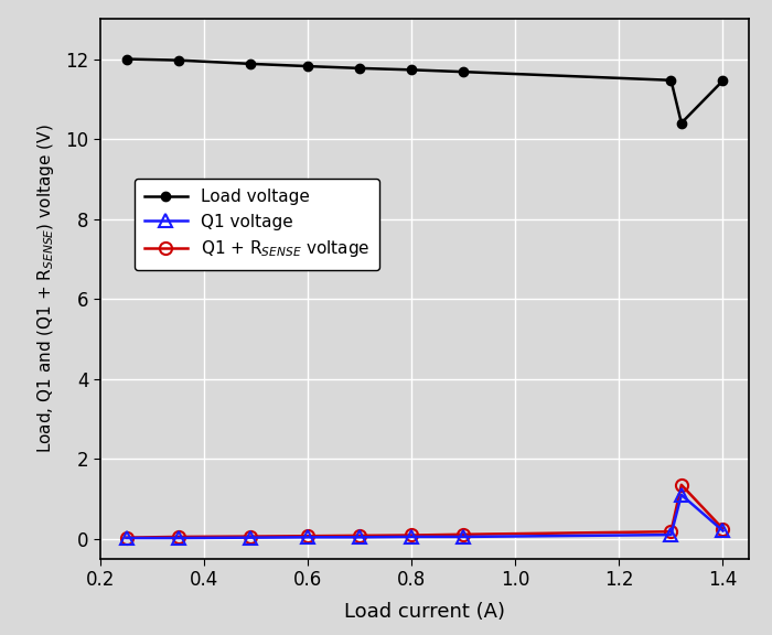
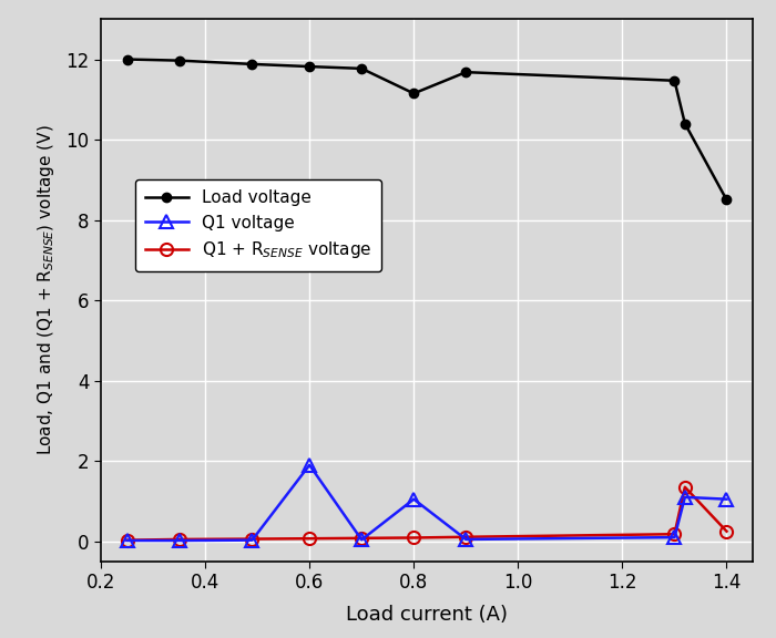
Q1 voltage/0.6: 0.04 -> 1.90
Load voltage/0.8: 11.73 -> 11.15
Q1 voltage/0.8: 0.05 -> 1.05
Load voltage/1.4: 11.46 -> 8.50
Q1 voltage/1.4: 0.20 -> 1.05
